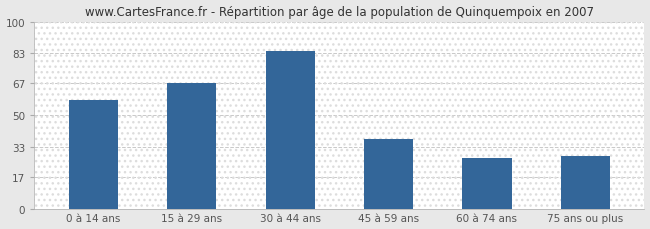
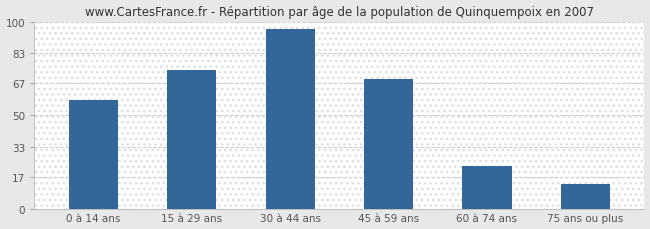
15 à 29 ans: 67 -> 74
30 à 44 ans: 84 -> 96
45 à 59 ans: 37 -> 69
60 à 74 ans: 27 -> 23
75 ans ou plus: 28 -> 13
